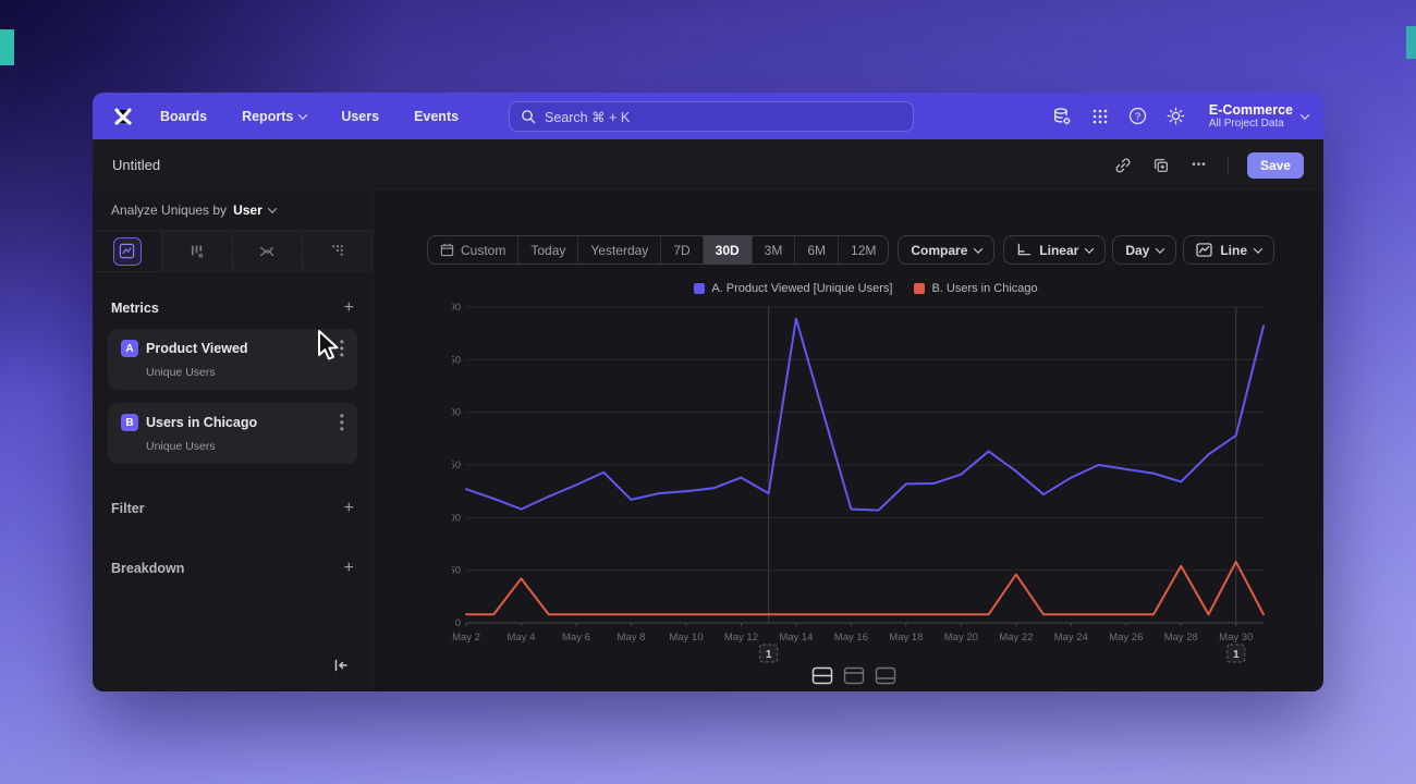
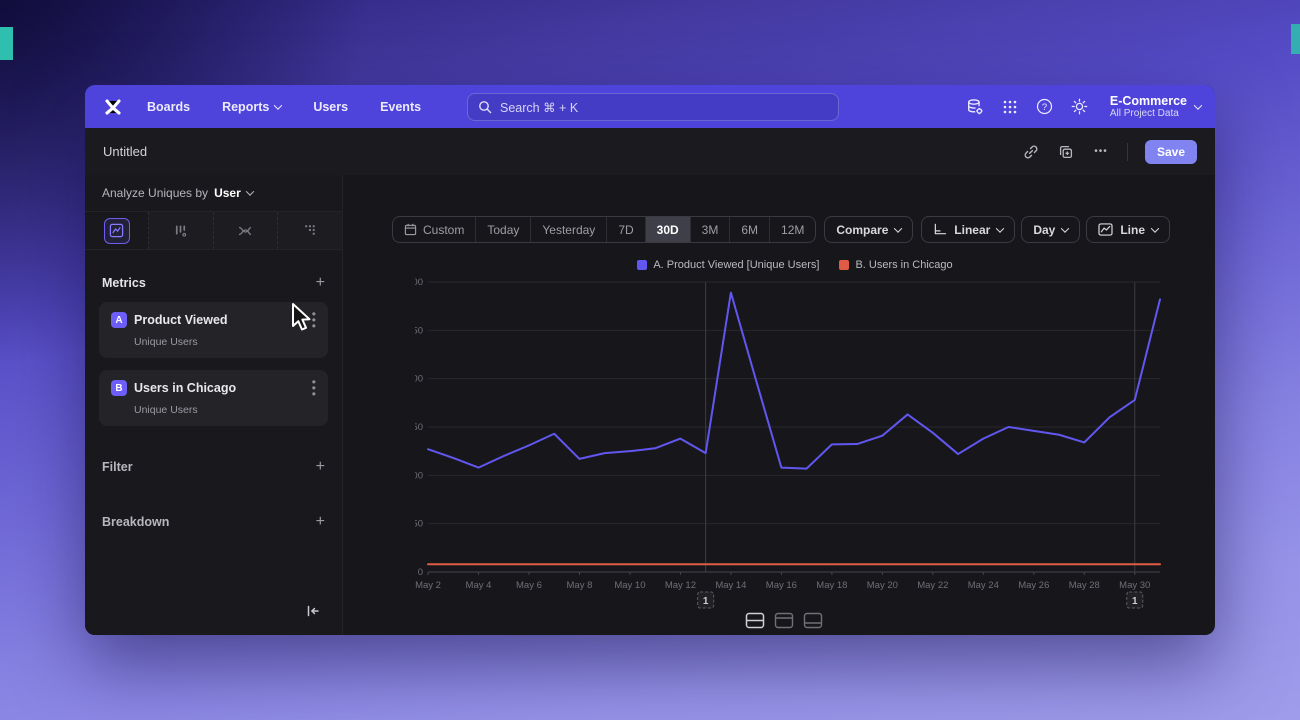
B. Users in Chicago/May 4: 210 -> 40
B. Users in Chicago/May 22: 230 -> 40
B. Users in Chicago/May 28: 270 -> 40
B. Users in Chicago/May 30: 290 -> 40
